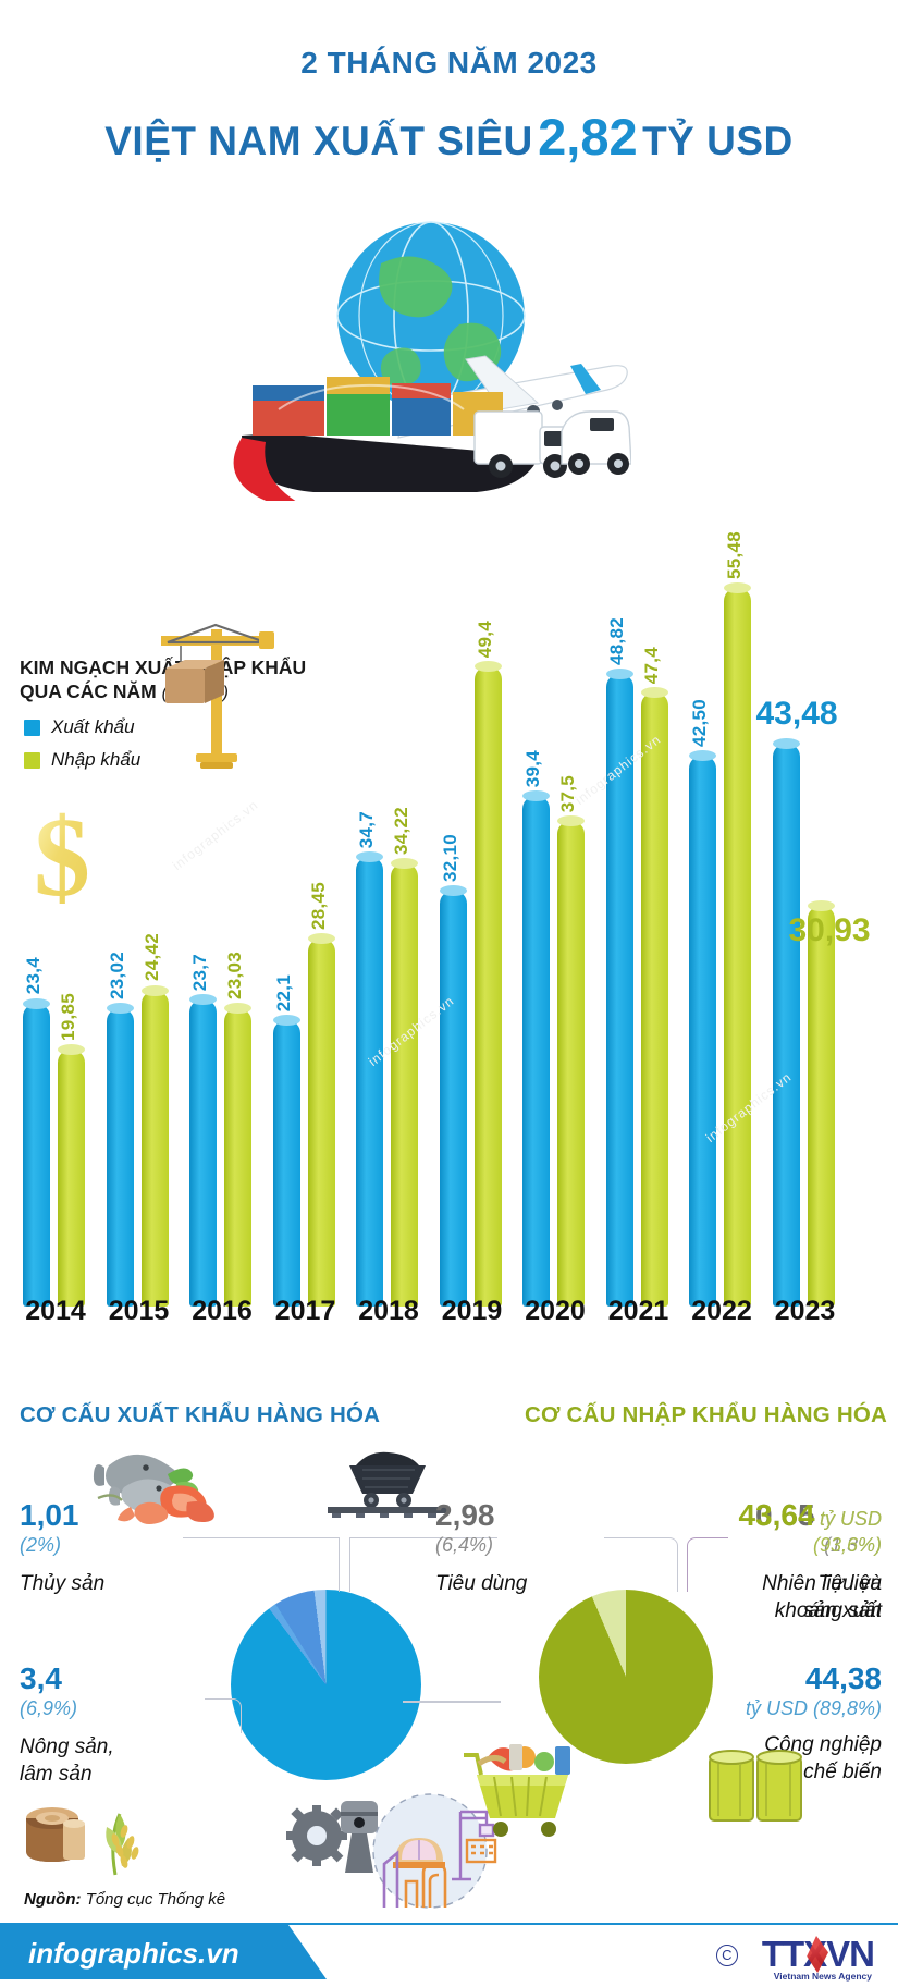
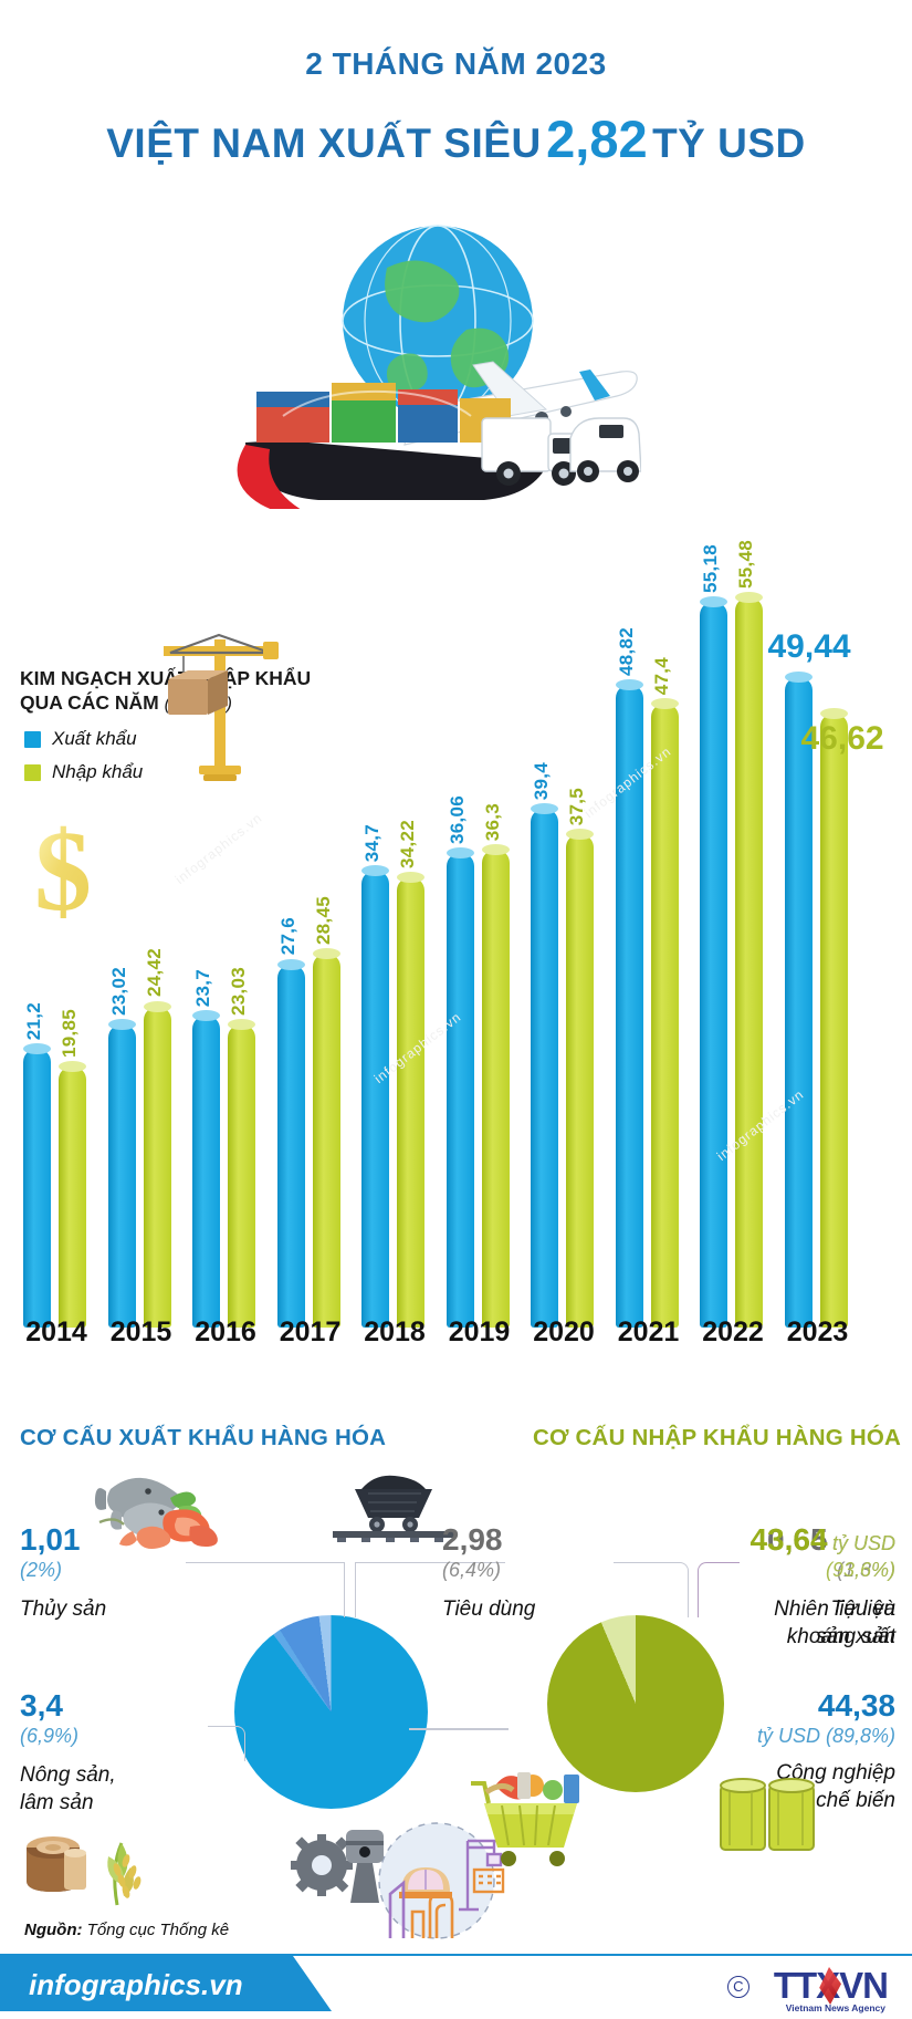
Xuất khẩu/2014: 23,4 -> 21,2
Xuất khẩu/2017: 22,1 -> 27,6
Xuất khẩu/2019: 32,10 -> 36,06
Nhập khẩu/2019: 49,4 -> 36,3
Xuất khẩu/2022: 42,50 -> 55,18
Xuất khẩu/2023: 43,48 -> 49,44
Nhập khẩu/2023: 30,93 -> 46,62
